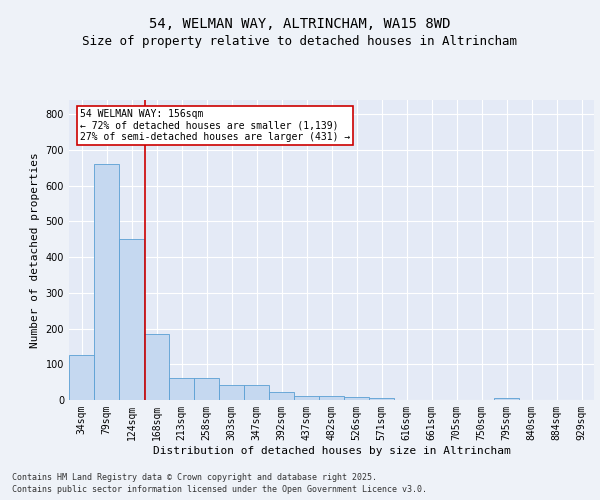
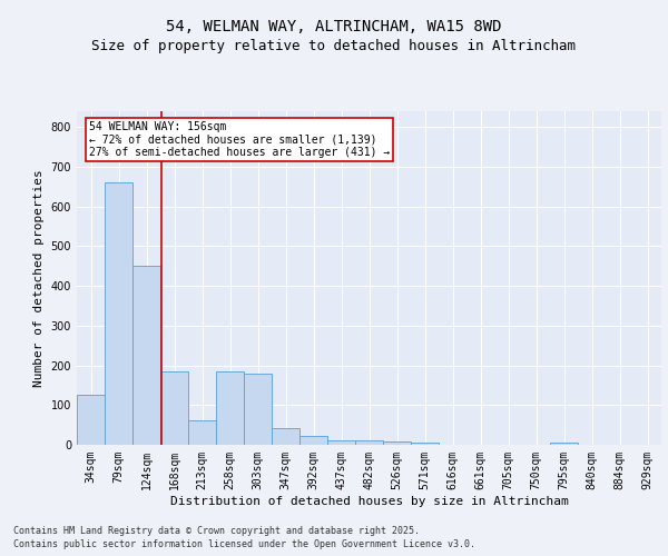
258sqm: 62 -> 185
303sqm: 42 -> 180
